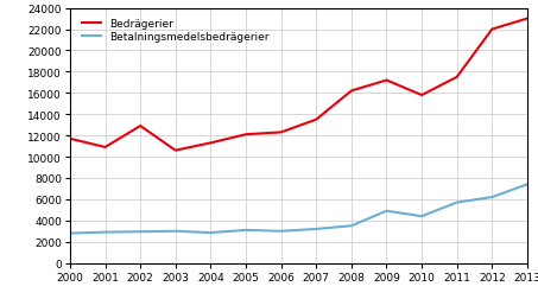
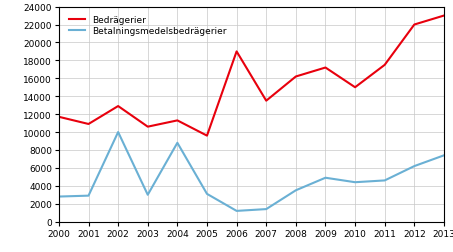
Betalningsmedelsbedrägerier/2002: 3000 -> 10000
Betalningsmedelsbedrägerier/2004: 2800 -> 8800
Bedrägerier/2005: 12100 -> 9600
Bedrägerier/2006: 12300 -> 19000
Betalningsmedelsbedrägerier/2006: 3000 -> 1200
Betalningsmedelsbedrägerier/2007: 3200 -> 1400
Bedrägerier/2010: 15800 -> 15000
Betalningsmedelsbedrägerier/2011: 5700 -> 4600
